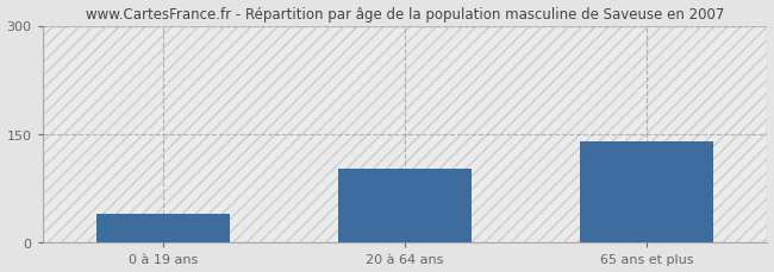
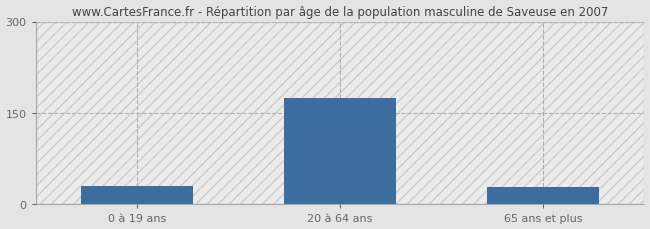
0 à 19 ans: 40 -> 30
20 à 64 ans: 102 -> 175
65 ans et plus: 140 -> 28
